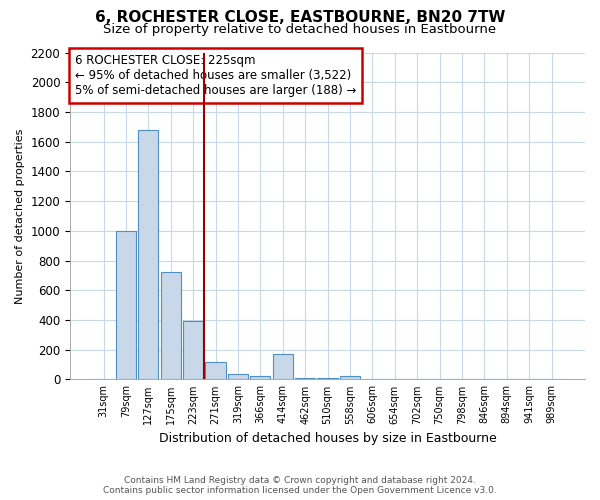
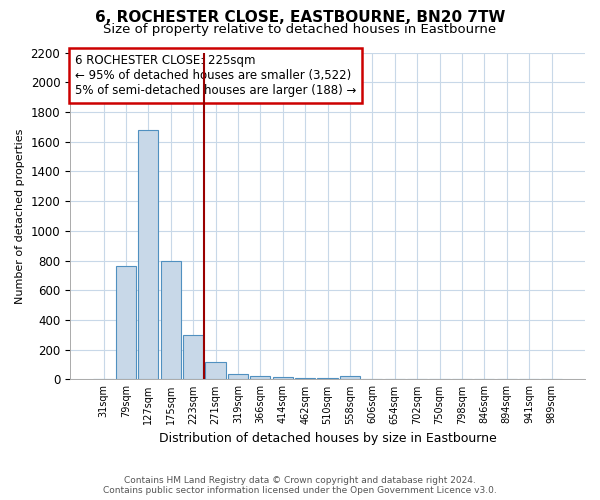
79sqm: 1000 -> 760
175sqm: 720 -> 800
223sqm: 390 -> 300
414sqm: 170 -> 20
